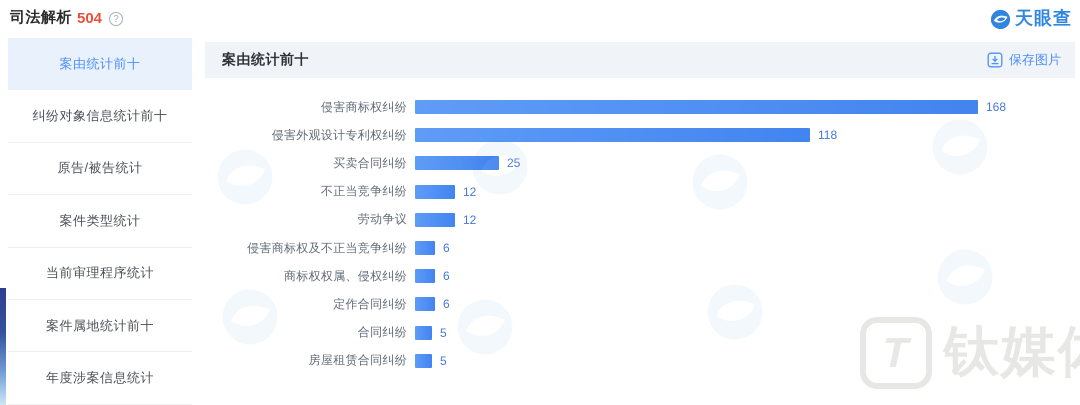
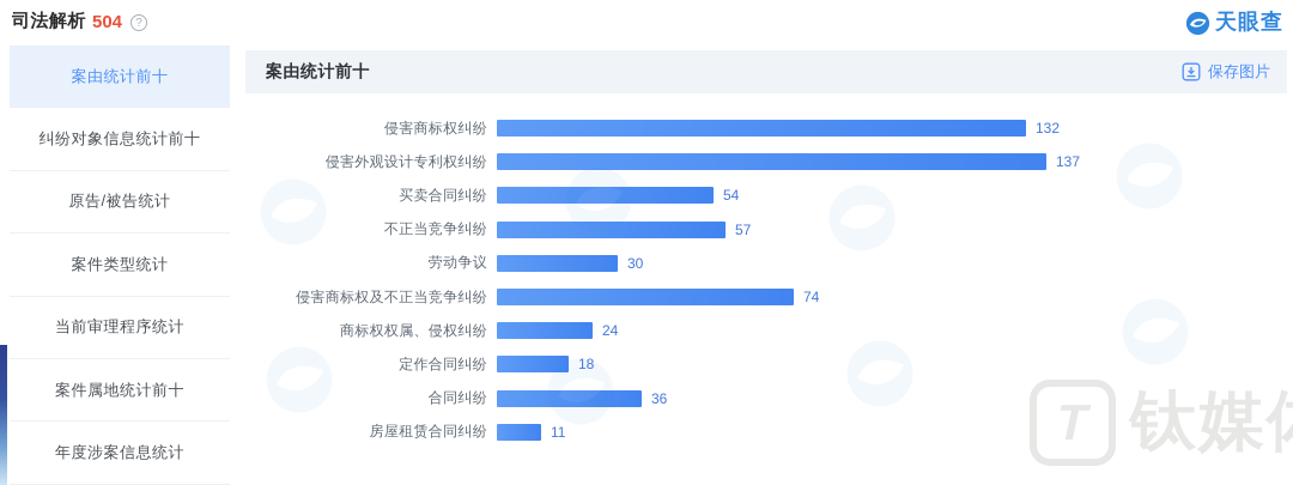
侵害商标权纠纷: 168 -> 132
侵害外观设计专利权纠纷: 118 -> 137
买卖合同纠纷: 25 -> 54
不正当竞争纠纷: 12 -> 57
劳动争议: 12 -> 30
侵害商标权及不正当竞争纠纷: 6 -> 74
商标权权属、侵权纠纷: 6 -> 24
定作合同纠纷: 6 -> 18
合同纠纷: 5 -> 36
房屋租赁合同纠纷: 5 -> 11
